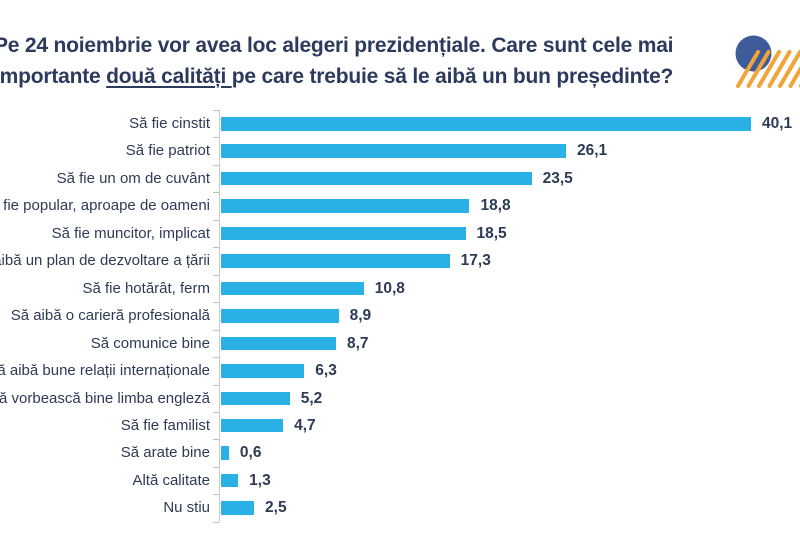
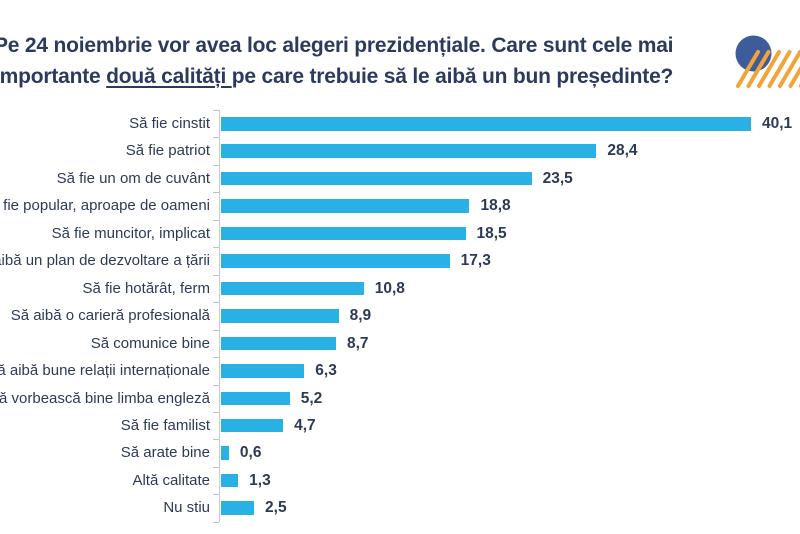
Să fie patriot: 26,1 -> 28,4
